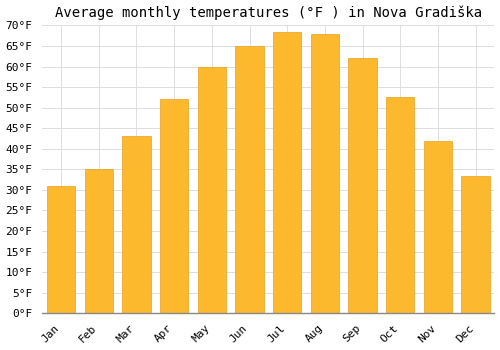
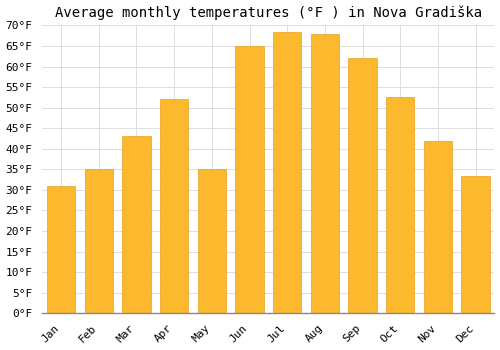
May: 60.0°F -> 35.0°F
